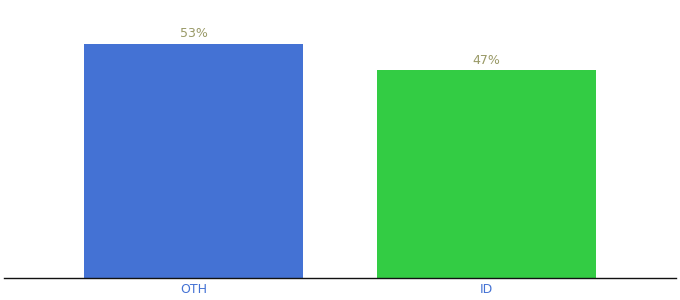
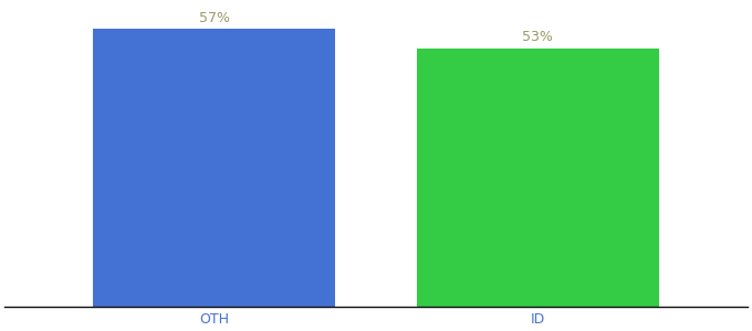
OTH: 53% -> 57%
ID: 47% -> 53%
